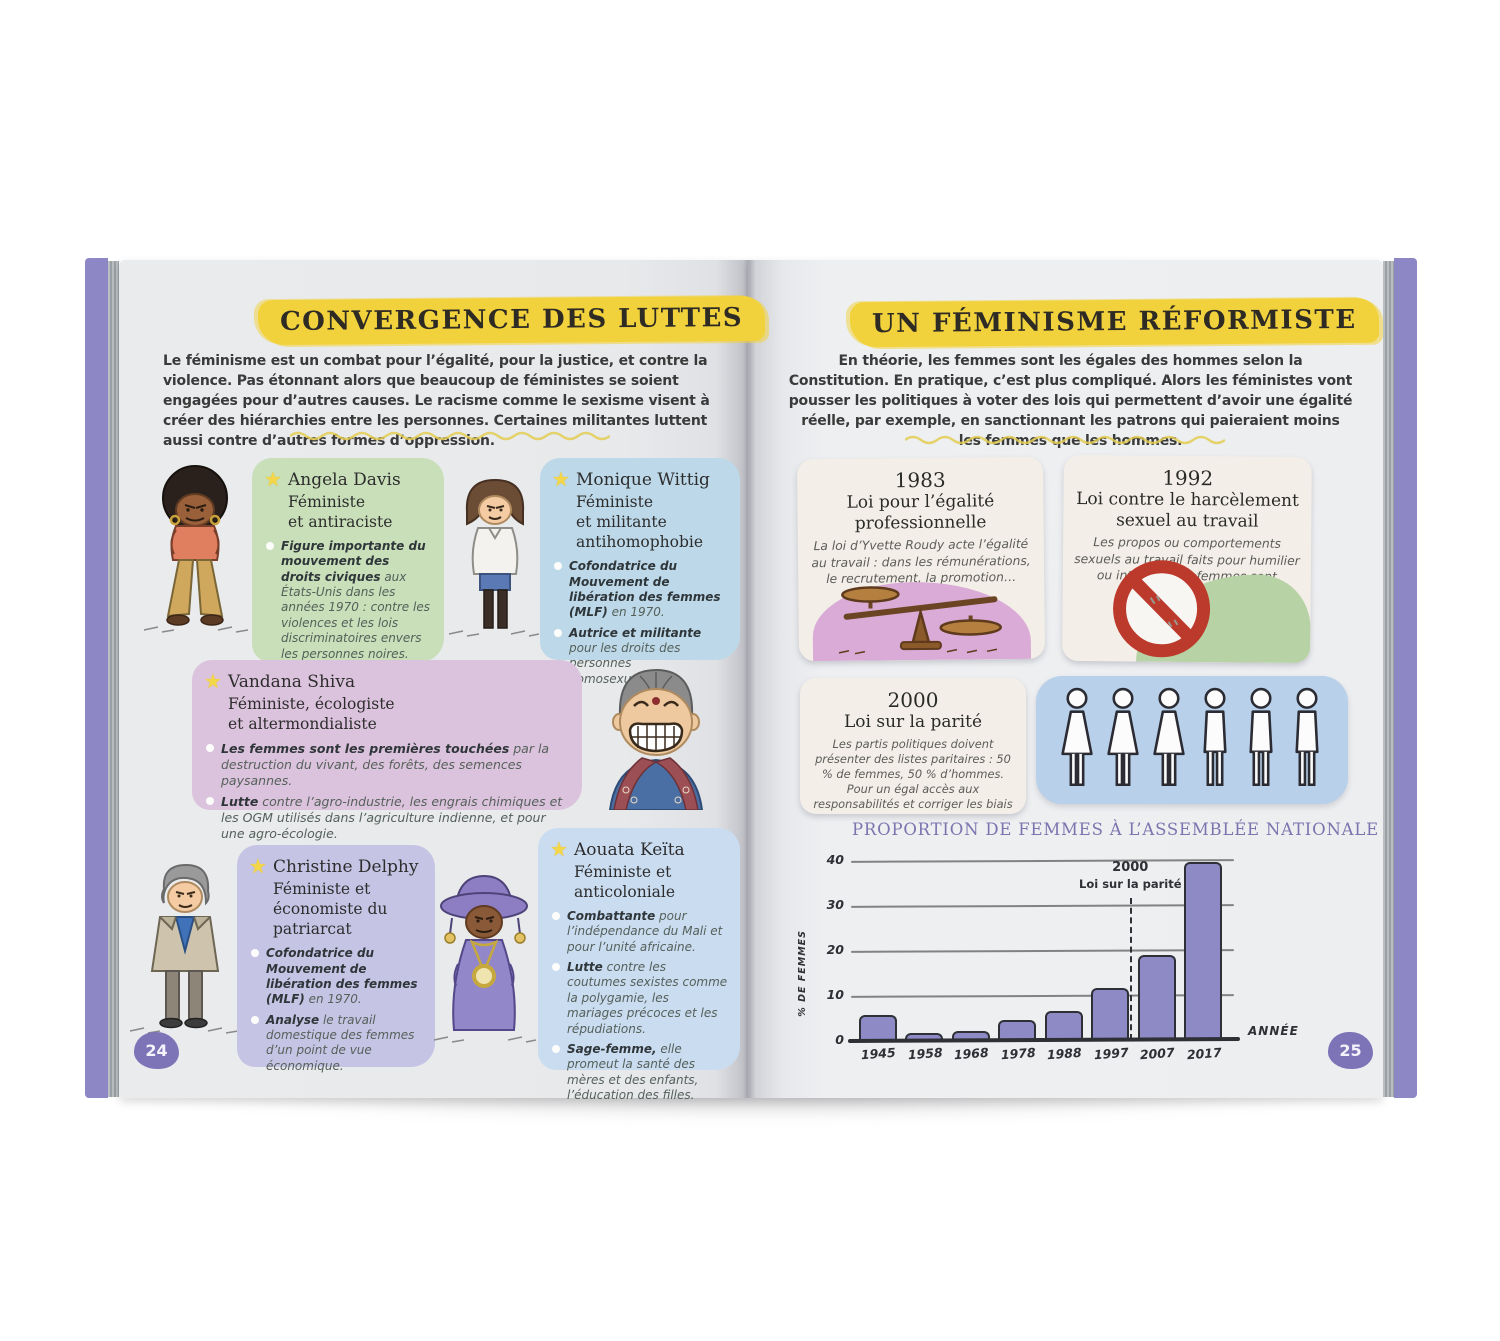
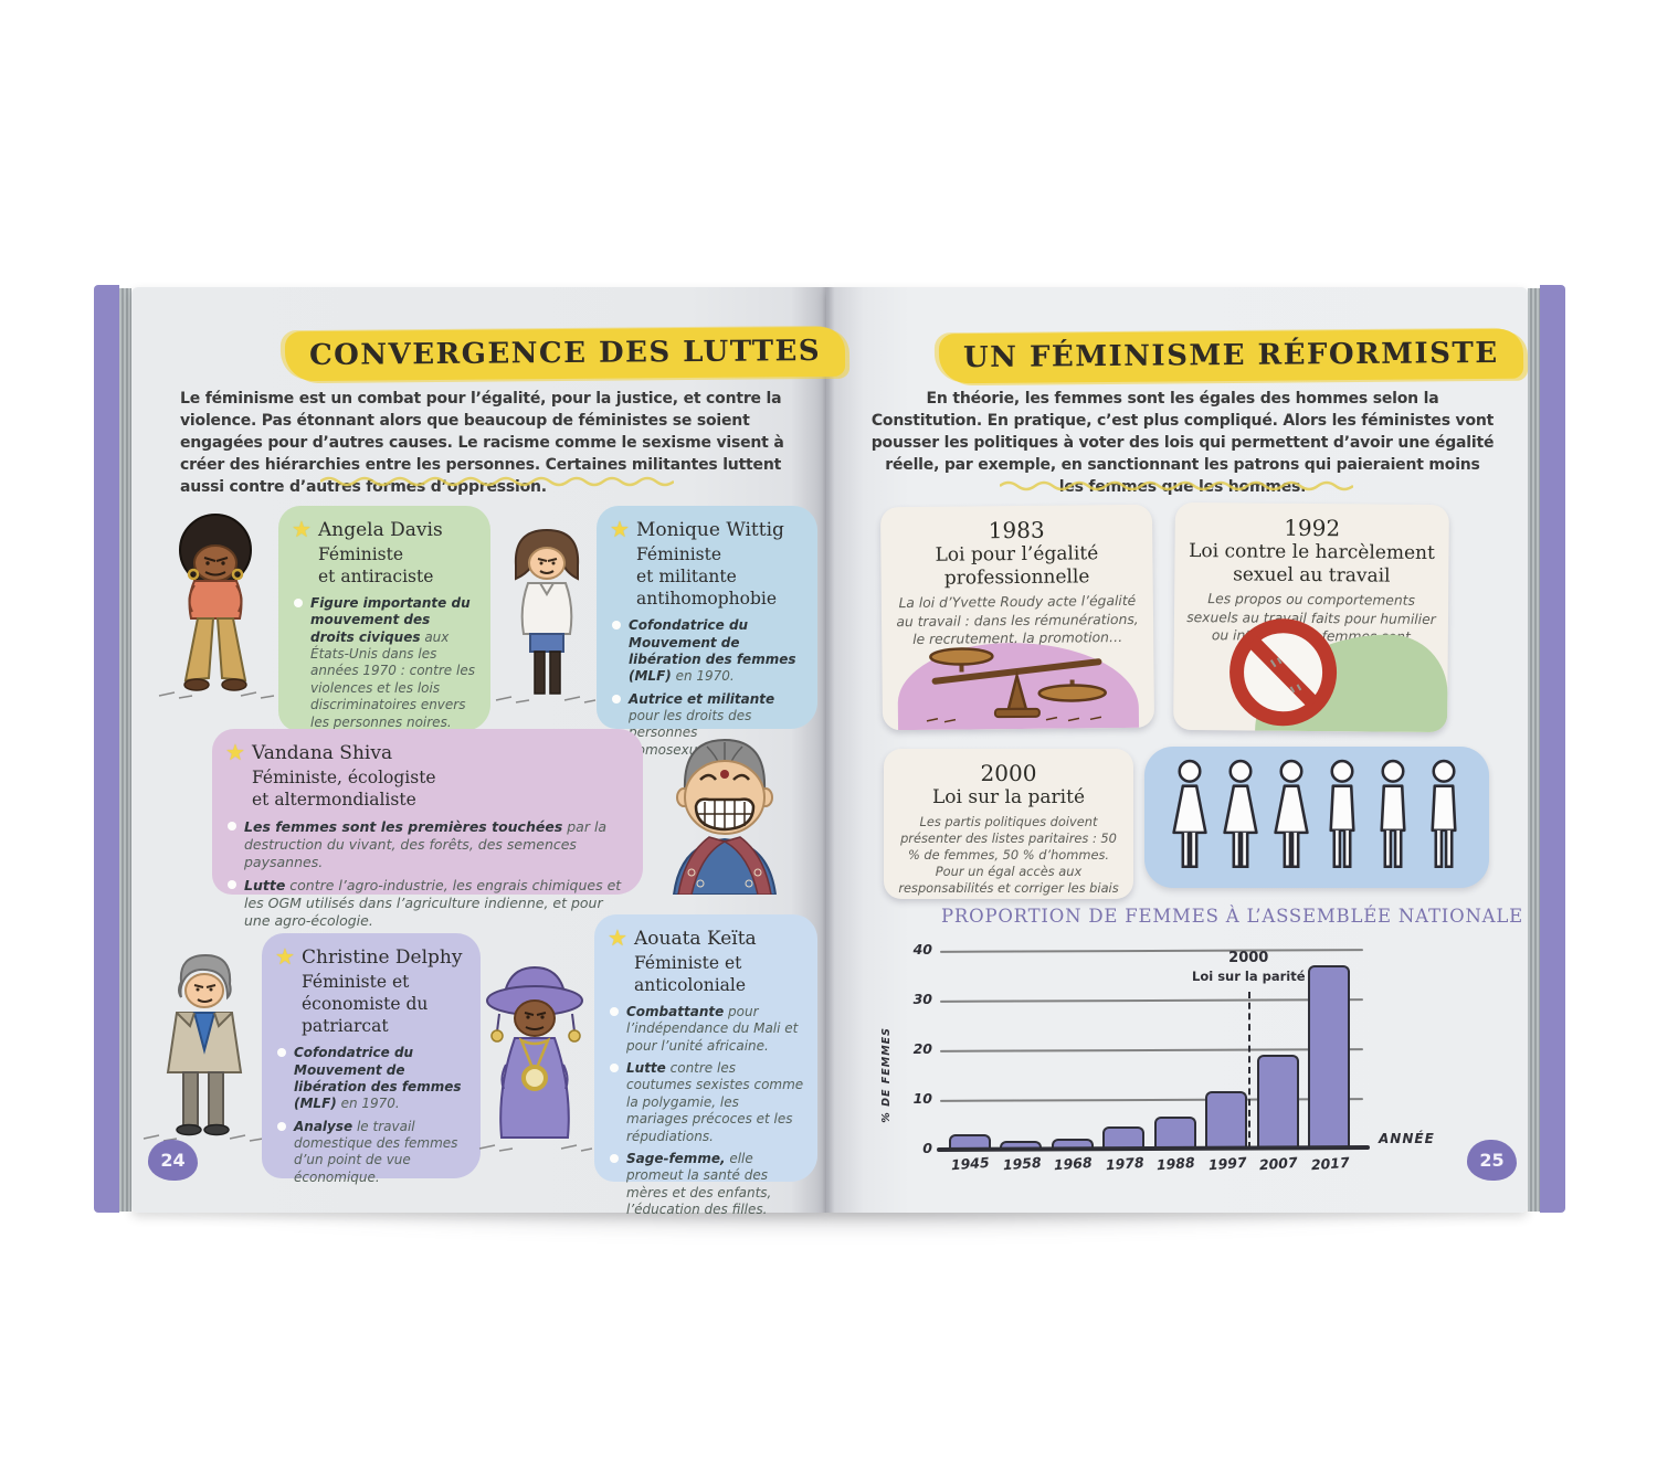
1945: 6 -> 3
2017: 40 -> 37
